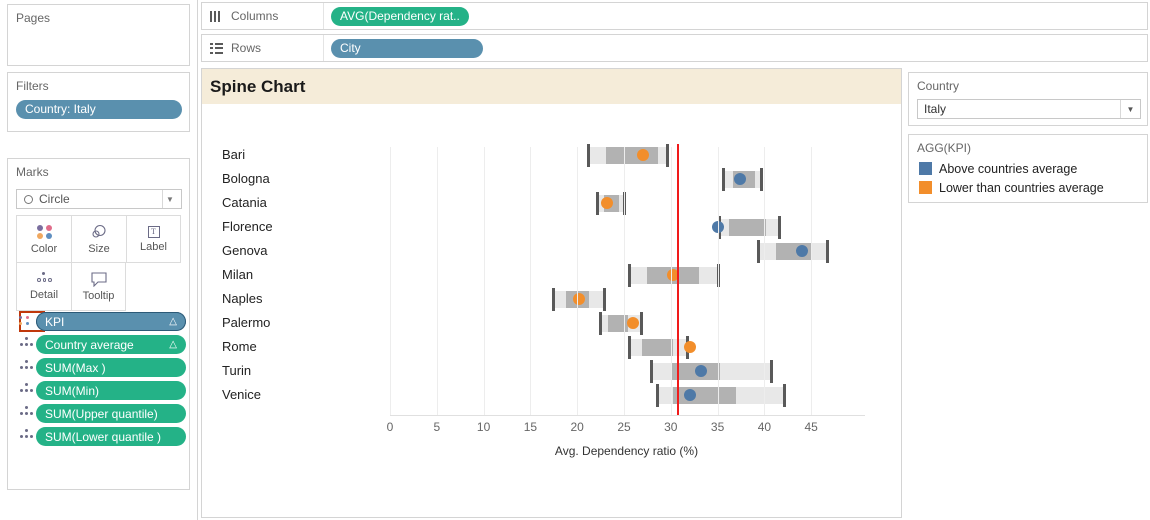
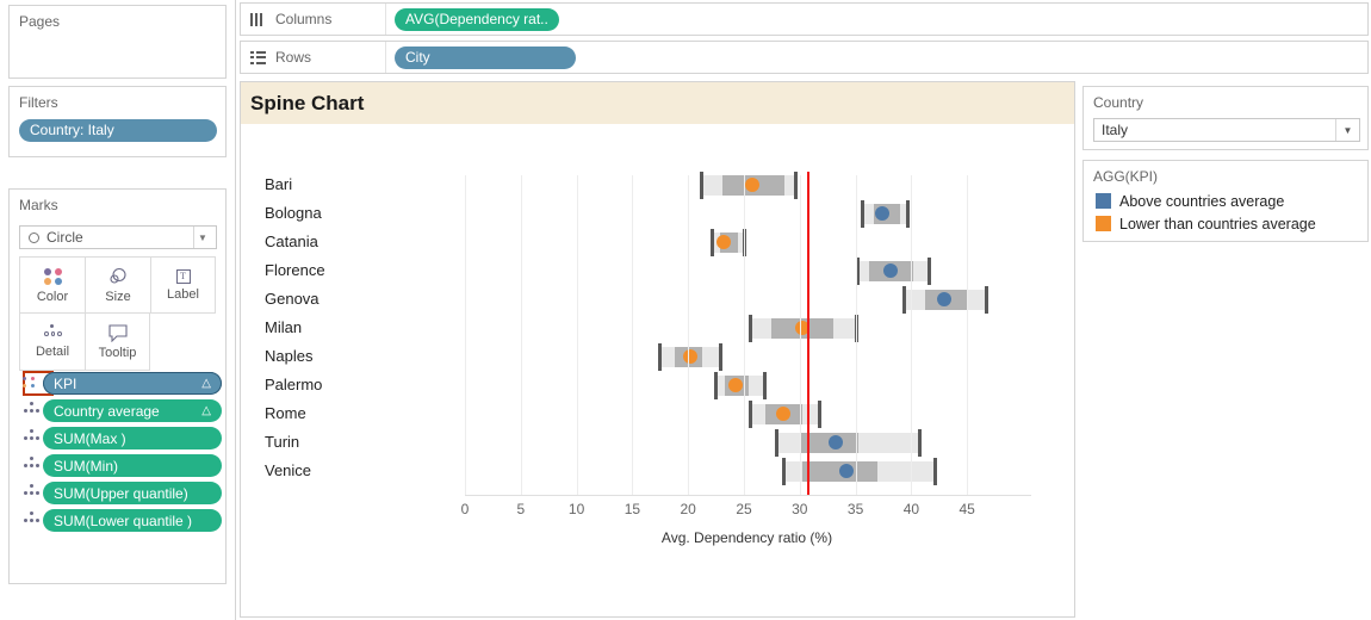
Avg. Dependency ratio (%)/Bari: 27 -> 26
Avg. Dependency ratio (%)/Florence: 35 -> 38
Avg. Dependency ratio (%)/Genova: 44 -> 43
Avg. Dependency ratio (%)/Palermo: 26 -> 24
Avg. Dependency ratio (%)/Rome: 32 -> 28
Avg. Dependency ratio (%)/Venice: 32 -> 34
